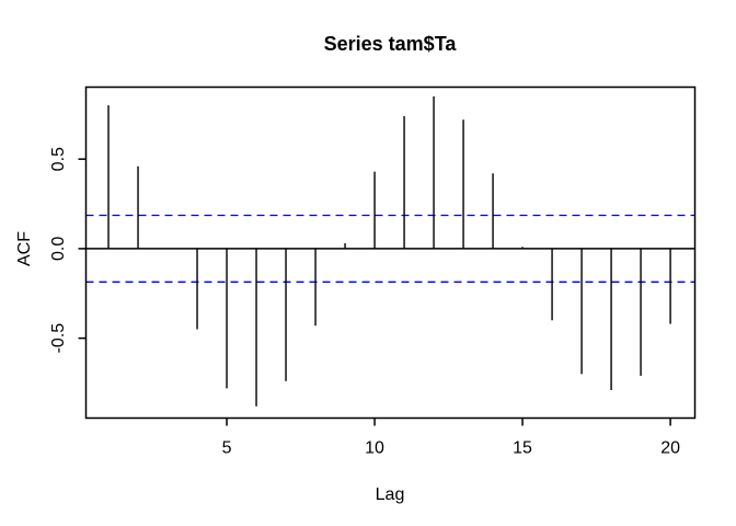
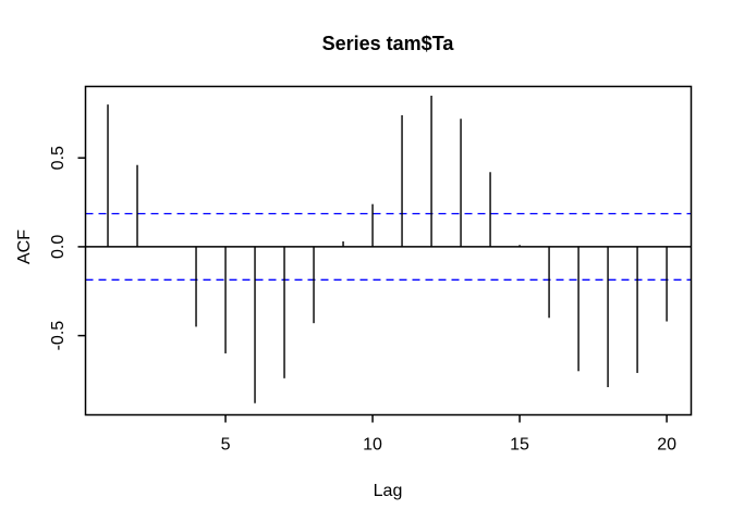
5: -0.78 -> -0.60
10: 0.43 -> 0.24
